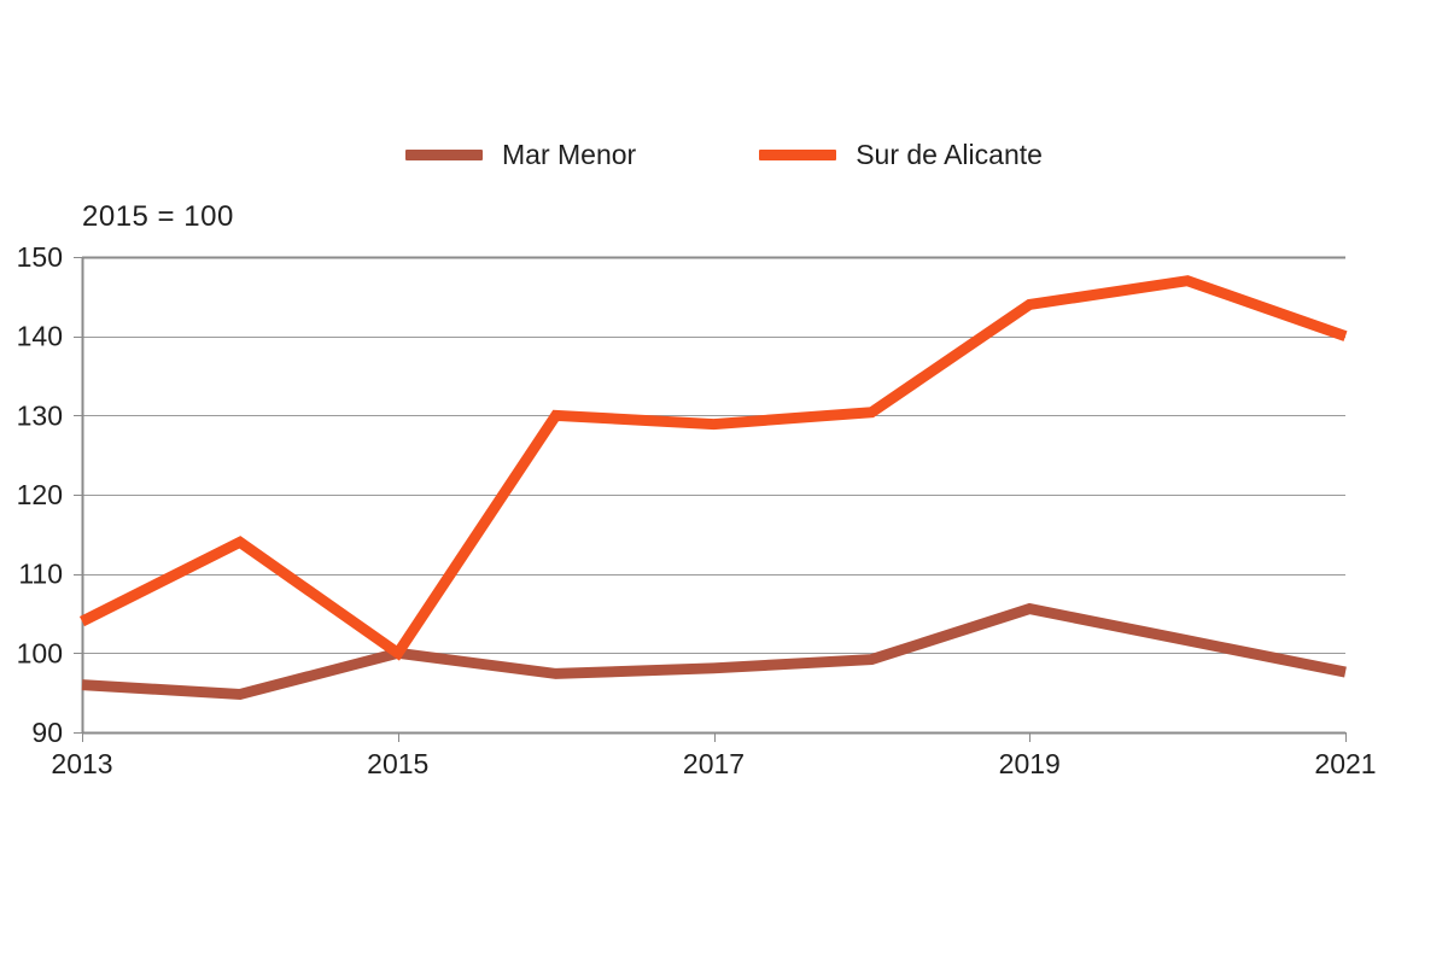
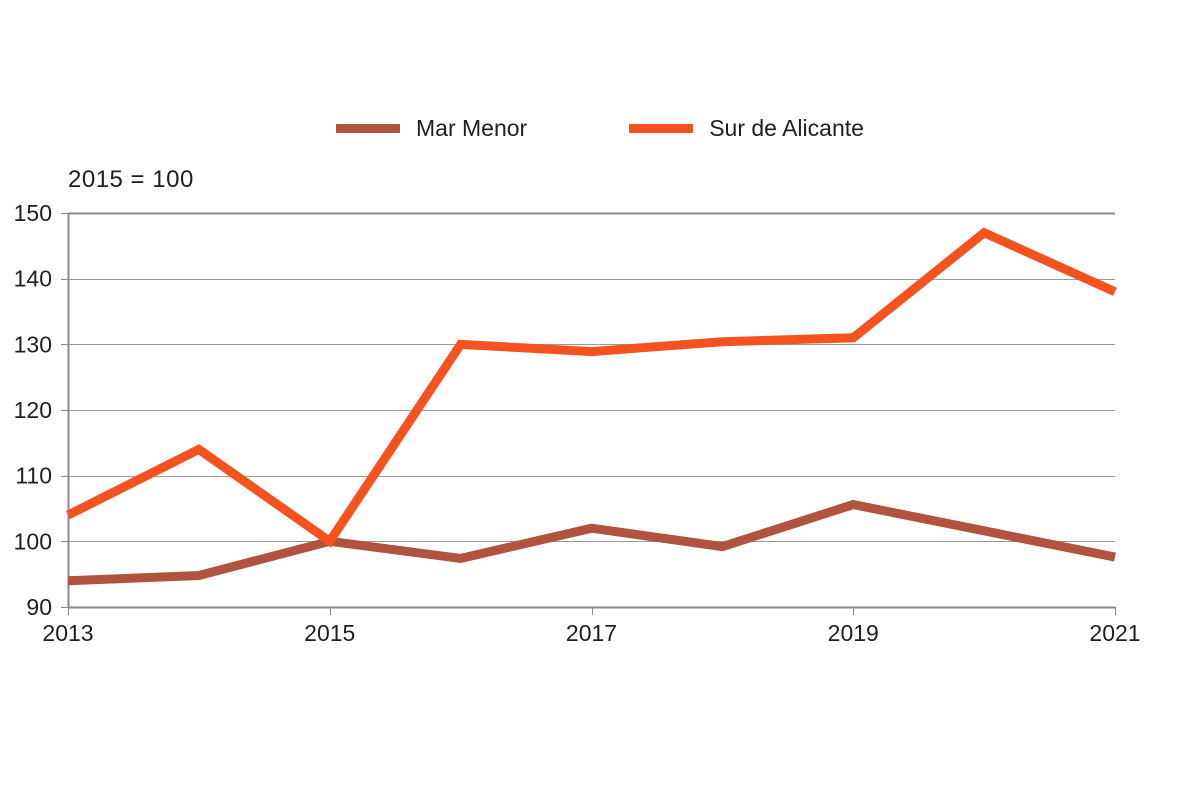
Mar Menor/2013: 96 -> 94
Mar Menor/2017: 98 -> 102
Sur de Alicante/2019: 144 -> 131
Sur de Alicante/2021: 140 -> 138
